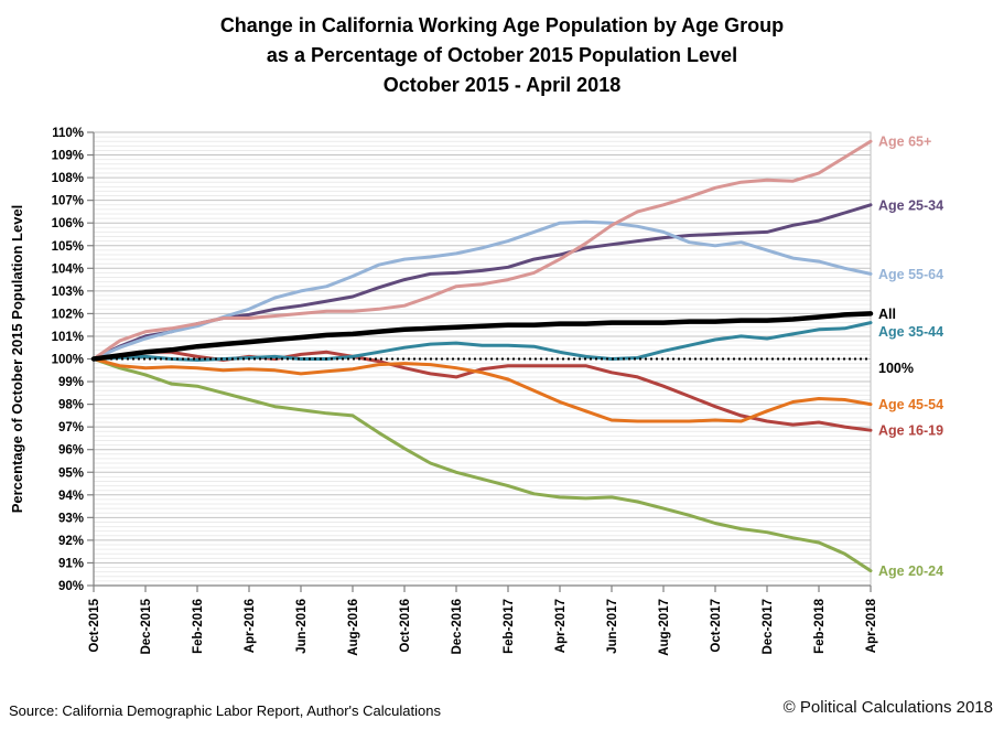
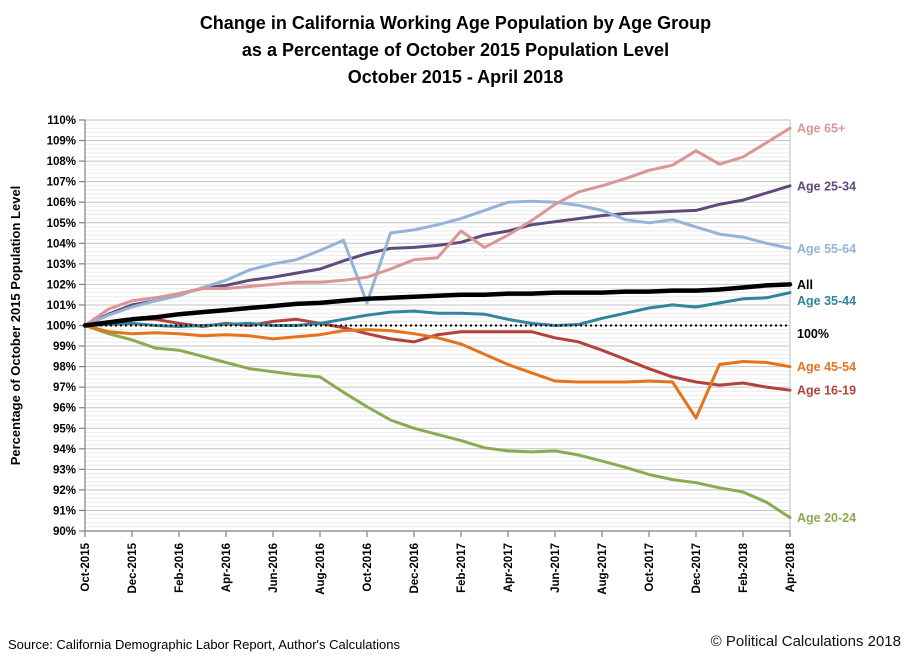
Age 55-64/Oct-2016: 104.4% -> 101.1%
Age 65+/Feb-2017: 103.5% -> 104.6%
Age 45-54/Dec-2017: 97.7% -> 95.5%
Age 65+/Dec-2017: 107.9% -> 108.5%
